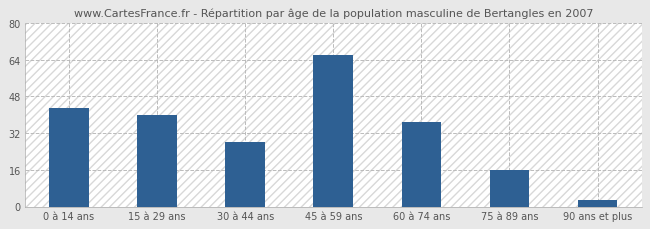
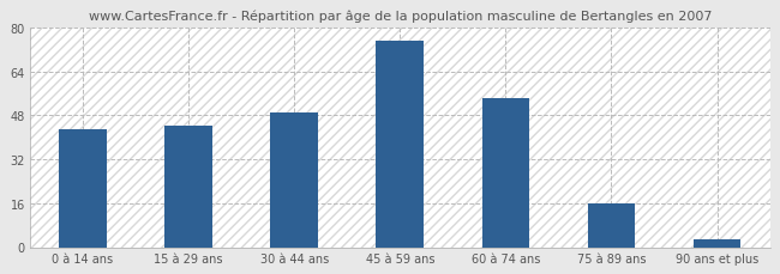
15 à 29 ans: 40 -> 44
30 à 44 ans: 28 -> 49
45 à 59 ans: 66 -> 75
60 à 74 ans: 37 -> 54
